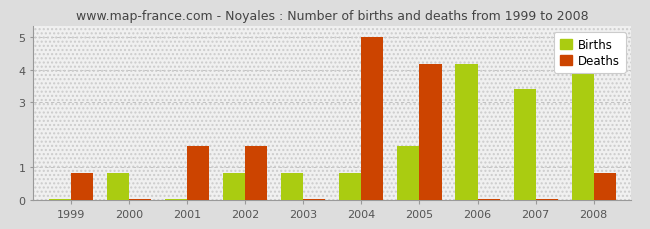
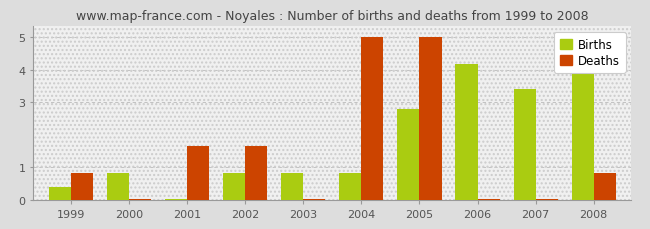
Births/1999: 0.04 -> 0.40
Births/2005: 1.67 -> 2.80
Deaths/2005: 4.17 -> 5.00
